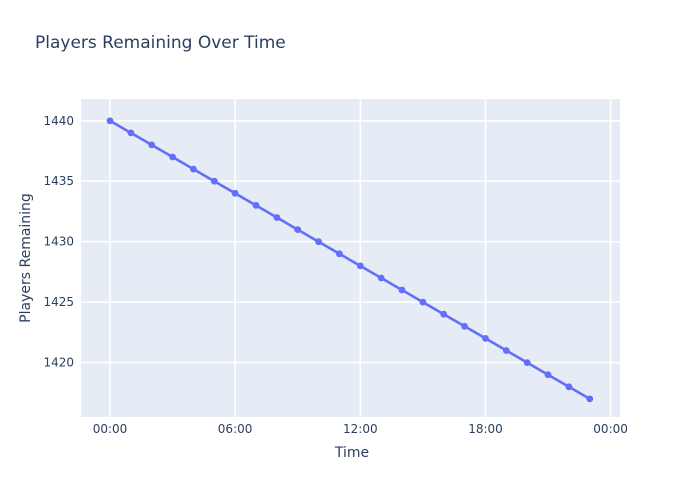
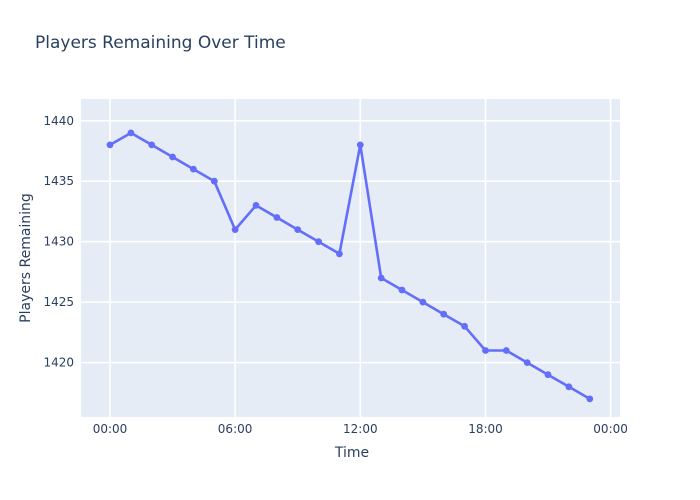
00:00: 1440 -> 1438
06:00: 1434 -> 1431
12:00: 1428 -> 1438
18:00: 1422 -> 1421
